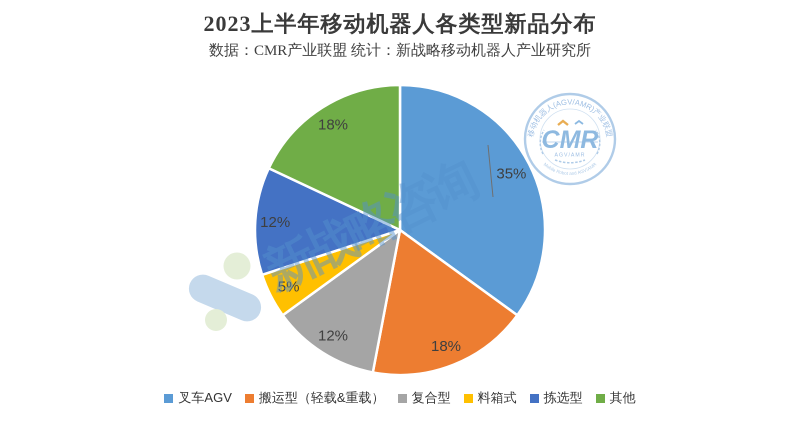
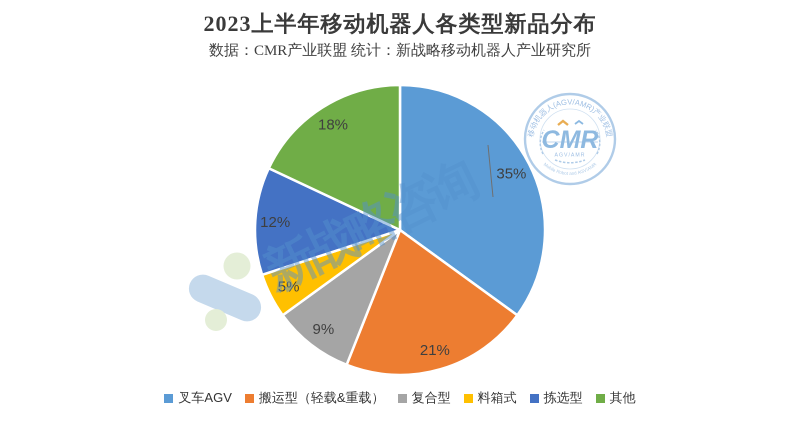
搬运型（轻载&重载）: 18% -> 21%
复合型: 12% -> 9%
